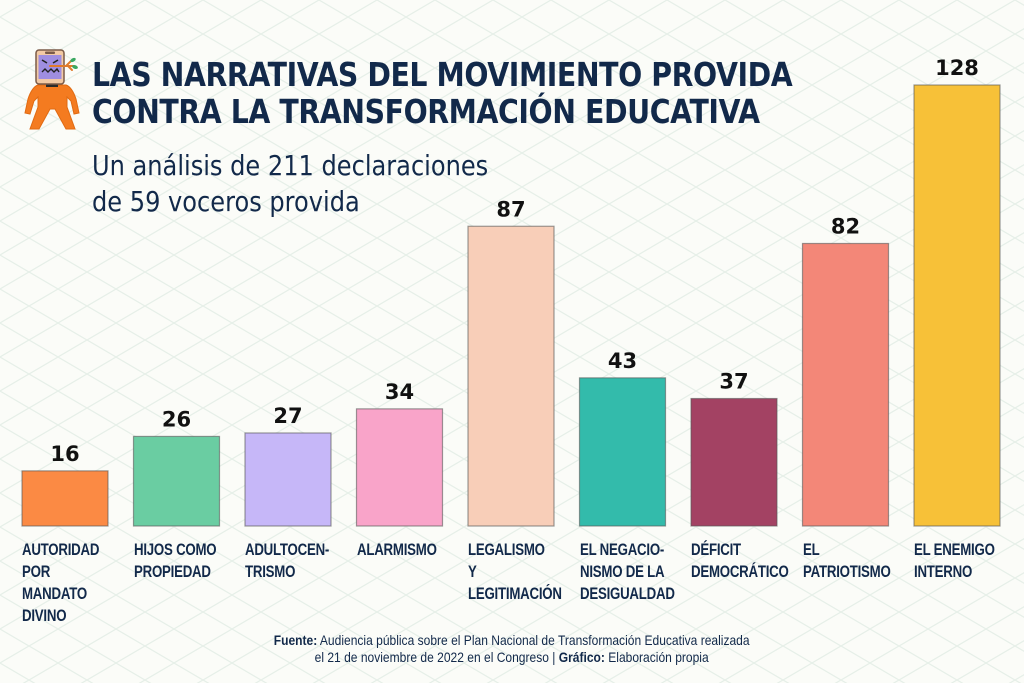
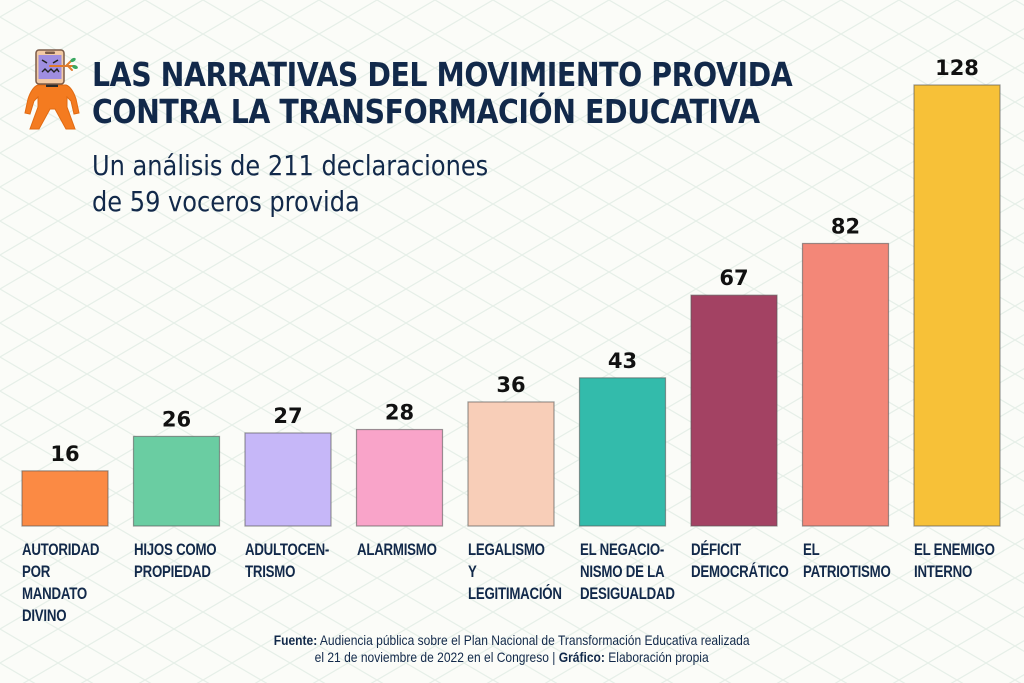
ALARMISMO: 34 -> 28
LEGALISMO Y LEGITIMACIÓN: 87 -> 36
DÉFICIT DEMOCRÁTICO: 37 -> 67
